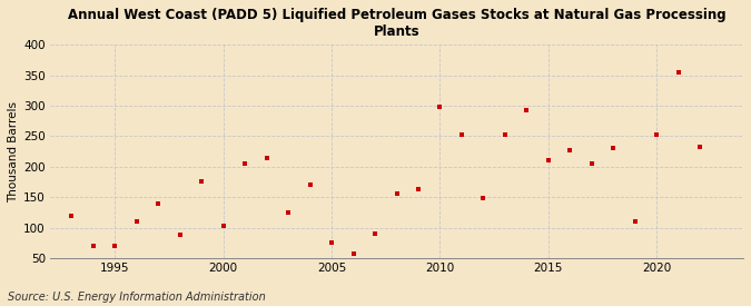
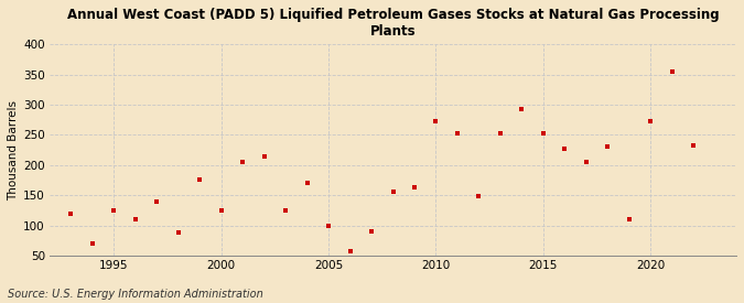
1995: 70 -> 125
2000: 102 -> 125
2005: 76 -> 100
2010: 298 -> 272
2015: 210 -> 252
2020: 252 -> 272
